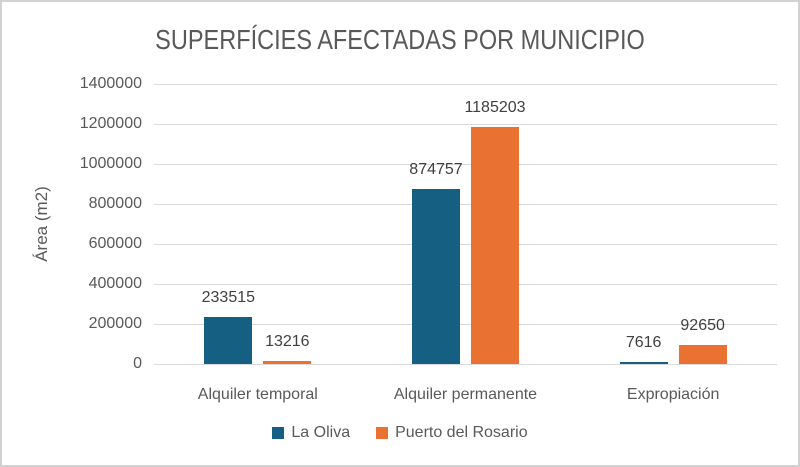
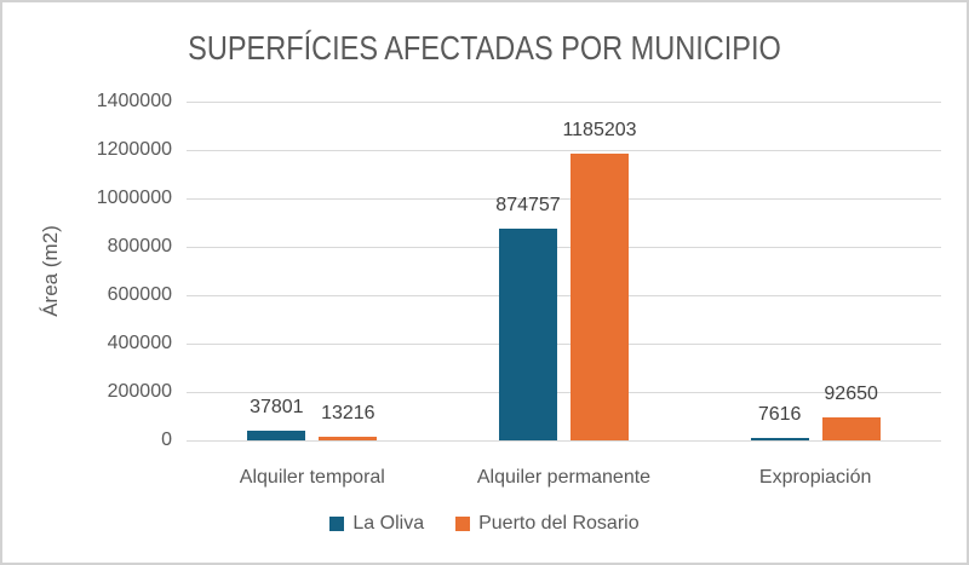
La Oliva/Alquiler temporal: 233515 -> 37801
